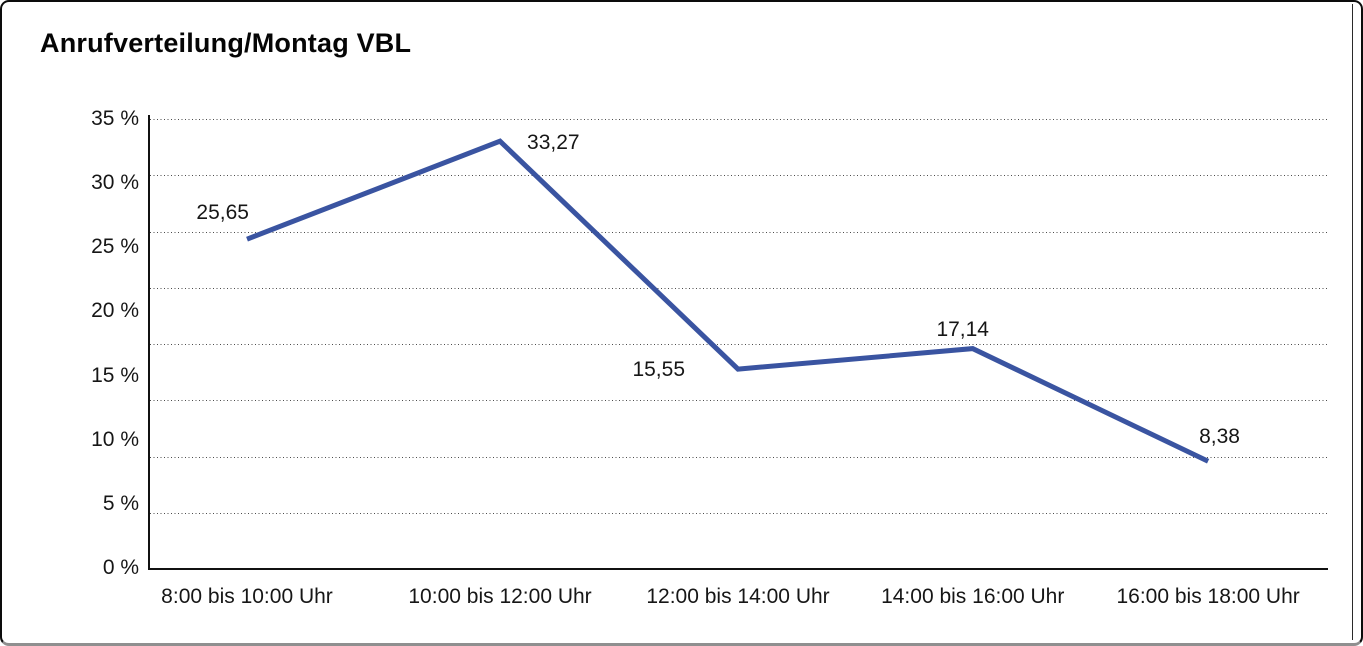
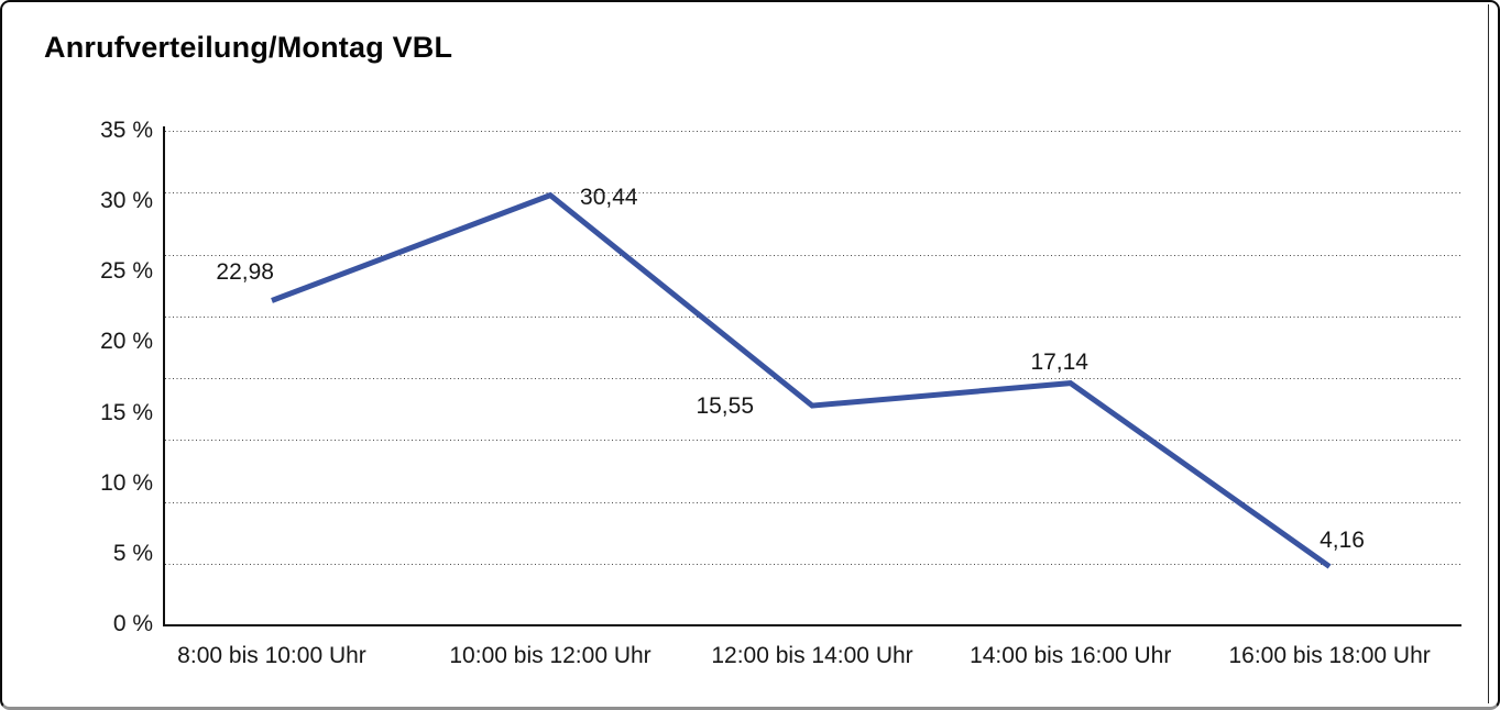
8:00 bis 10:00 Uhr: 25,65 -> 22,98
10:00 bis 12:00 Uhr: 33,27 -> 30,44
16:00 bis 18:00 Uhr: 8,38 -> 4,16
